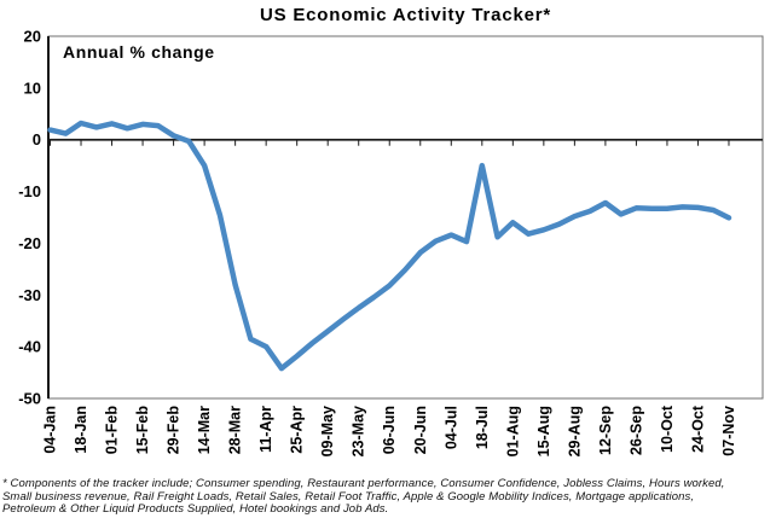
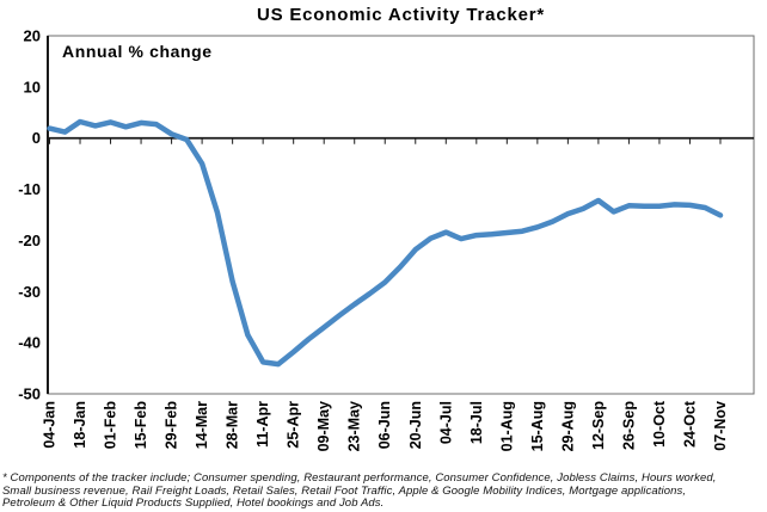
11-Apr: -40 -> -44
18-Jul: -5 -> -19
01-Aug: -16 -> -18
